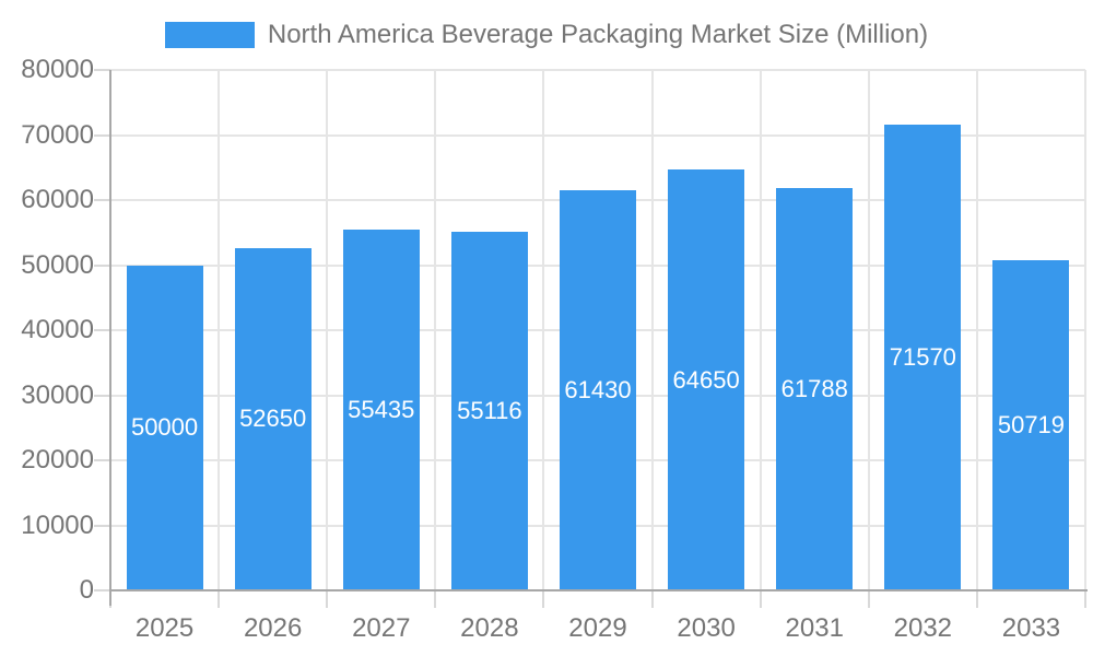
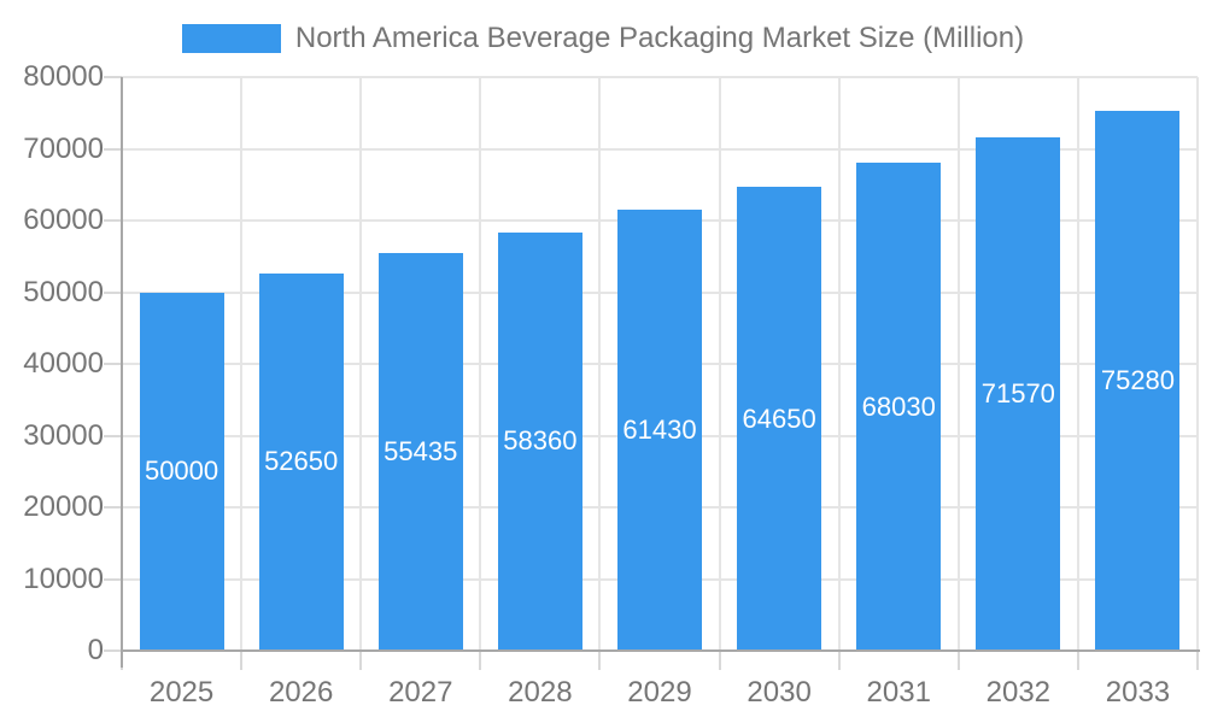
2028: 55116 -> 58360
2031: 61788 -> 68030
2033: 50719 -> 75280
